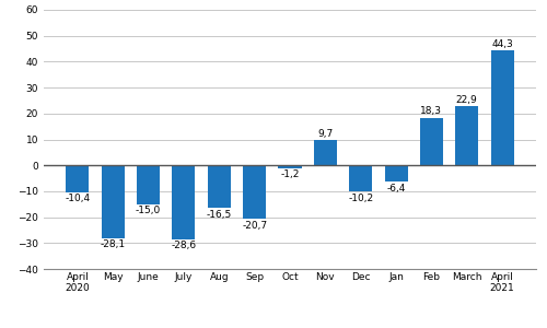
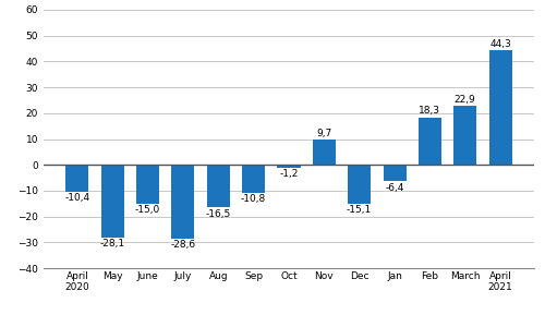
Sep: -20,7 -> -10,8
Dec: -10,2 -> -15,1
